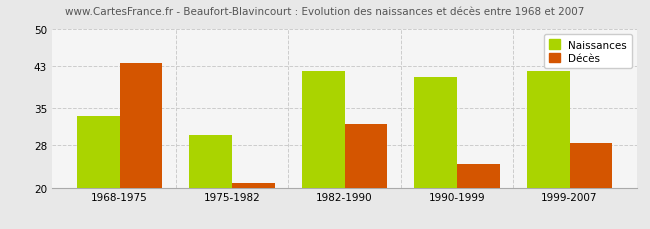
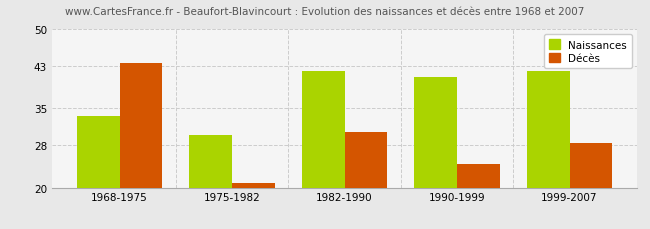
Décès/1982-1990: 32.0 -> 30.5
